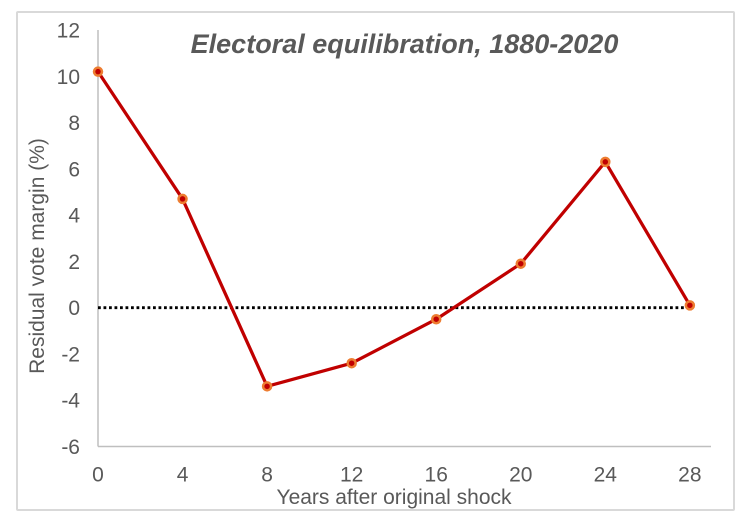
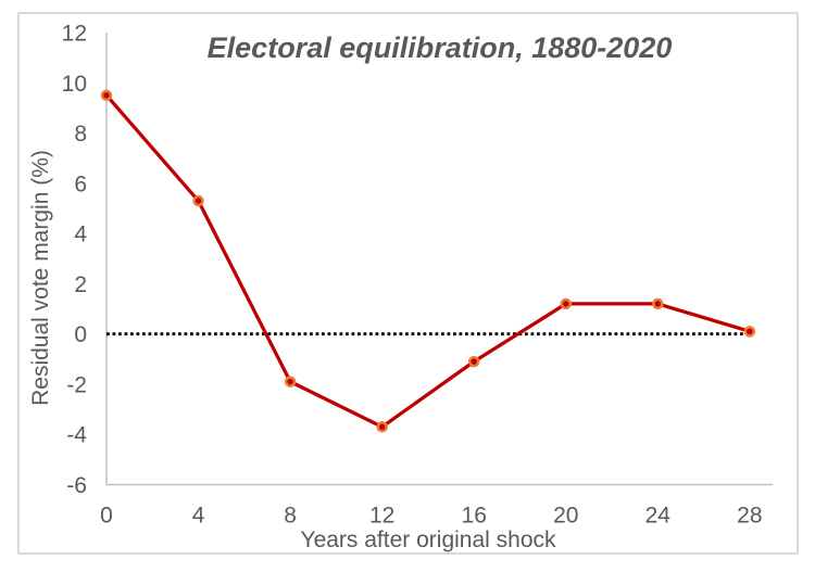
0: 10.2 -> 9.5
4: 4.7 -> 5.3
8: -3.4 -> -1.9
12: -2.4 -> -3.7
16: -0.5 -> -1.1
20: 1.9 -> 1.2
24: 6.3 -> 1.2
